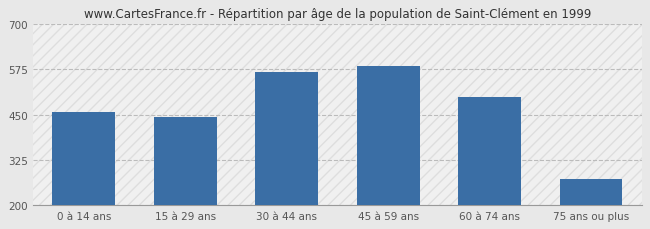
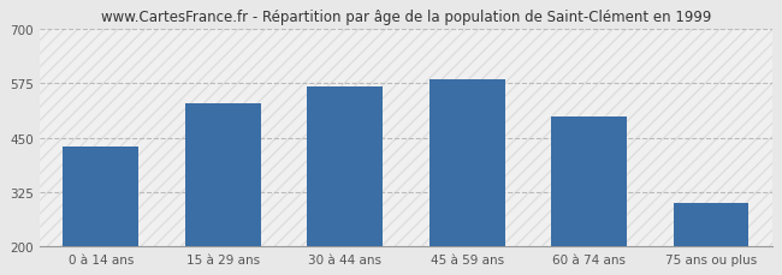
0 à 14 ans: 458 -> 430
15 à 29 ans: 443 -> 530
75 ans ou plus: 273 -> 300
